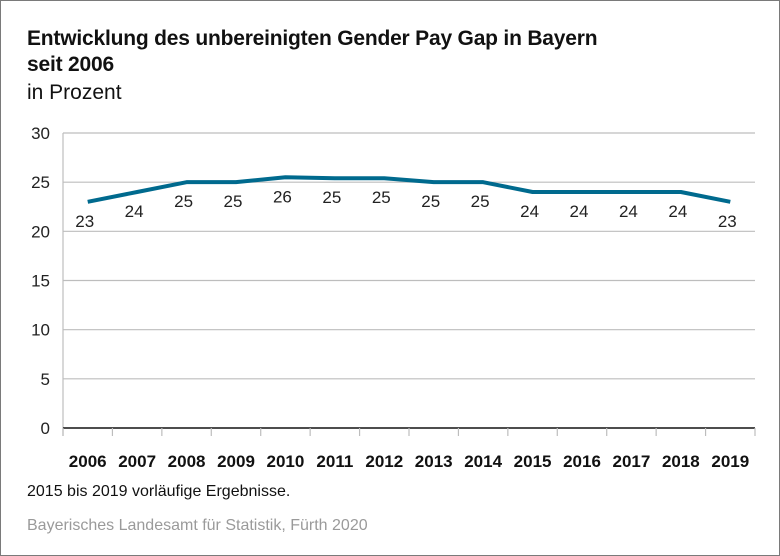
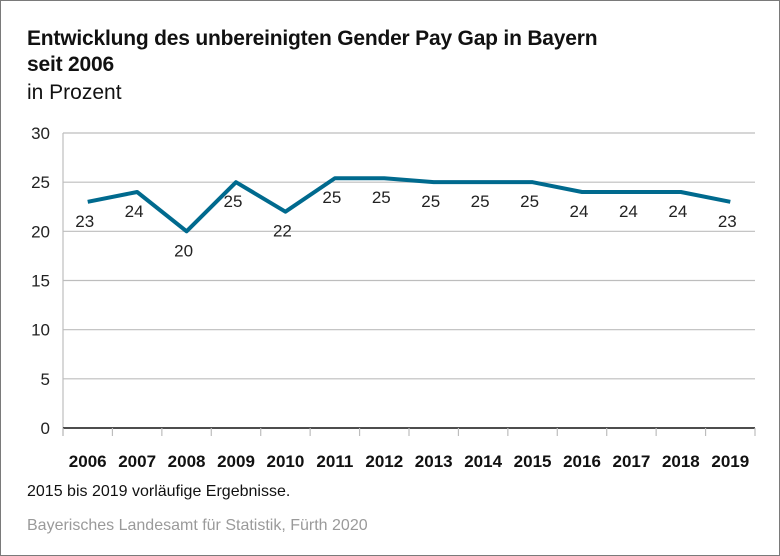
2008: 25 -> 20
2010: 26 -> 22
2015: 24 -> 25
